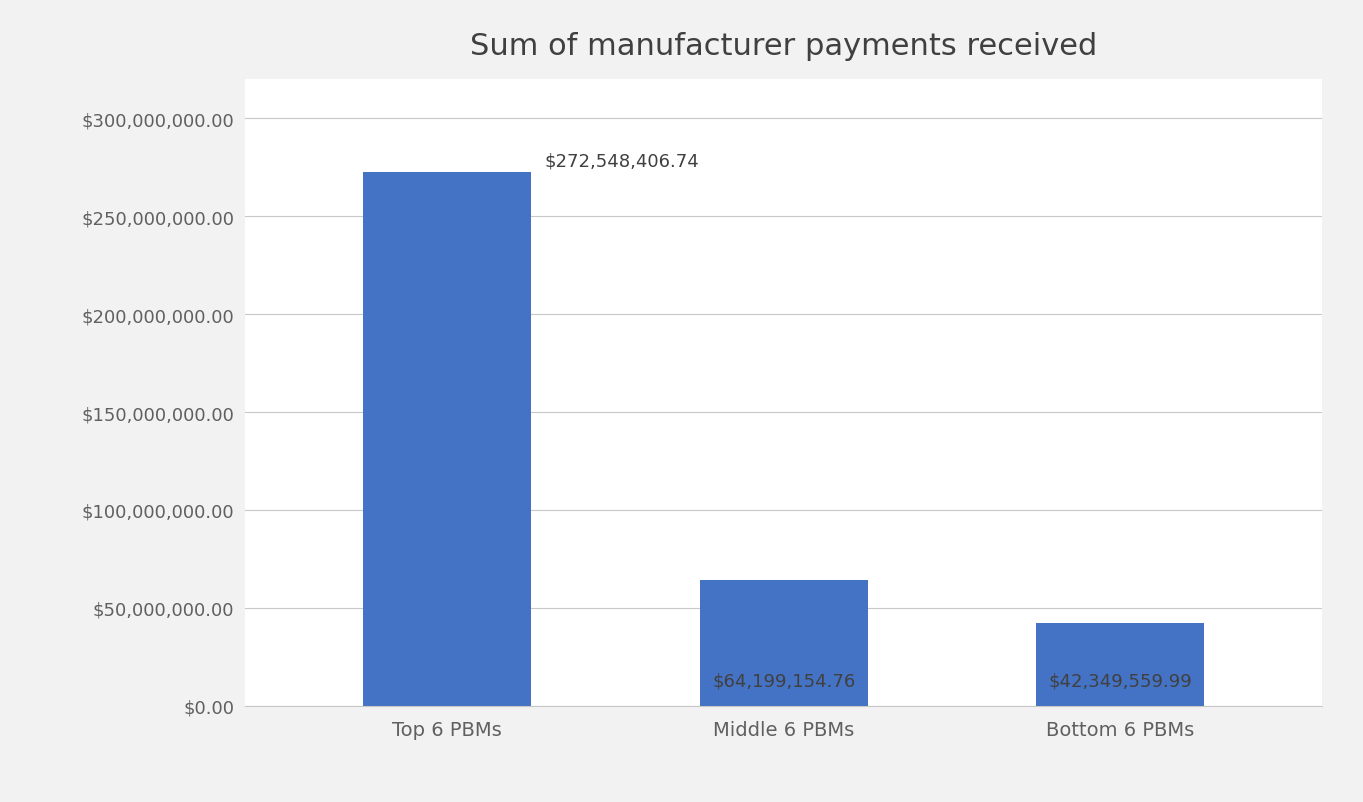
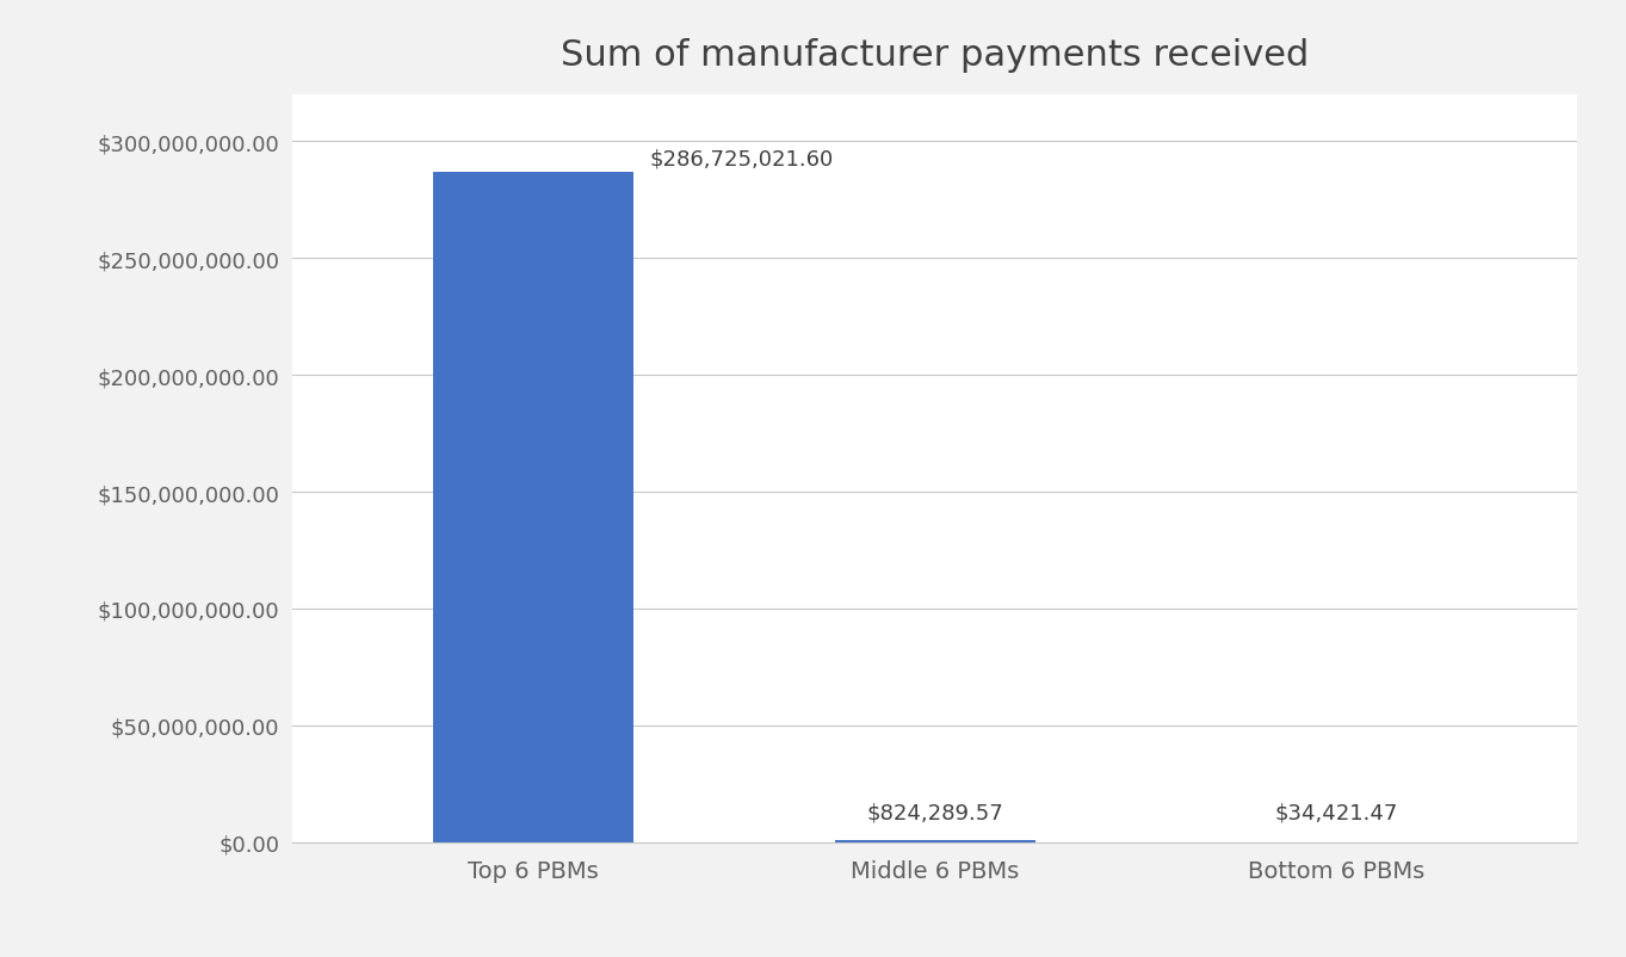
Top 6 PBMs: $272,548,406.74 -> $286,725,021.60
Middle 6 PBMs: $64,199,154.76 -> $824,289.57
Bottom 6 PBMs: $42,349,559.99 -> $34,421.47
